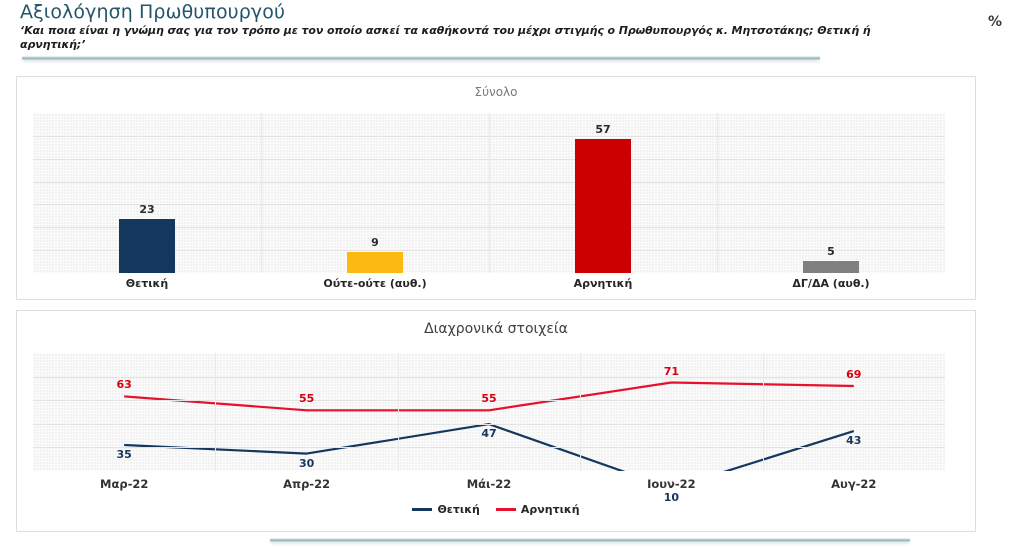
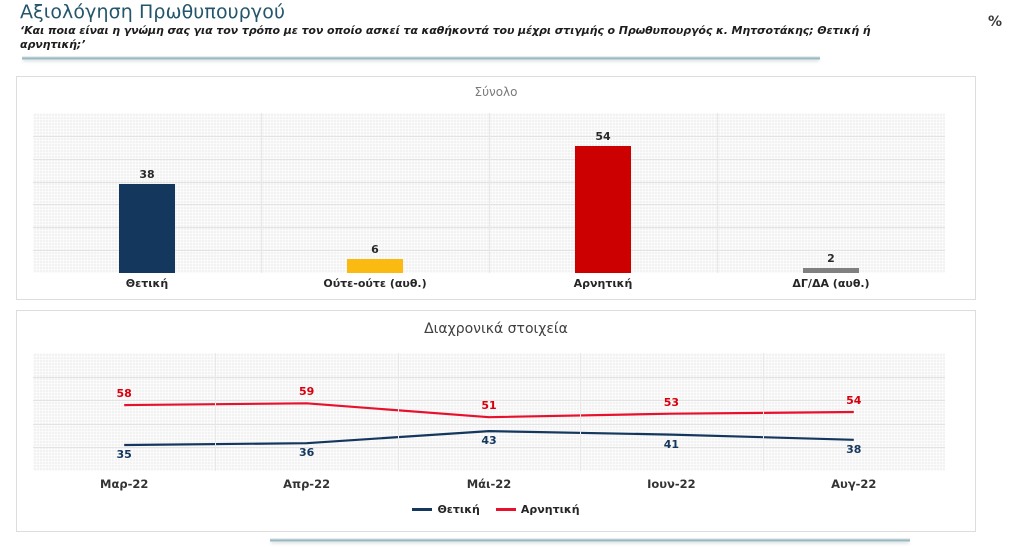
Σύνολο/Θετική: 23 -> 38
Σύνολο/Ούτε-ούτε (αυθ.): 9 -> 6
Σύνολο/Αρνητική: 57 -> 54
Σύνολο/ΔΓ/ΔΑ (αυθ.): 5 -> 2
Διαχρονικά στοιχεία/Αρνητική/Μαρ-22: 63 -> 58
Διαχρονικά στοιχεία/Θετική/Απρ-22: 30 -> 36
Διαχρονικά στοιχεία/Αρνητική/Απρ-22: 55 -> 59
Διαχρονικά στοιχεία/Θετική/Μάι-22: 47 -> 43
Διαχρονικά στοιχεία/Αρνητική/Μάι-22: 55 -> 51
Διαχρονικά στοιχεία/Θετική/Ιουν-22: 10 -> 41
Διαχρονικά στοιχεία/Αρνητική/Ιουν-22: 71 -> 53
Διαχρονικά στοιχεία/Θετική/Αυγ-22: 43 -> 38
Διαχρονικά στοιχεία/Αρνητική/Αυγ-22: 69 -> 54
